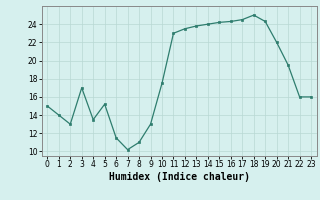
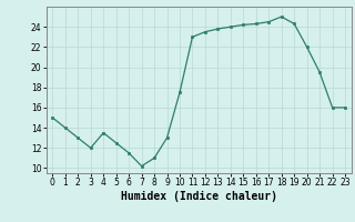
3: 17.0 -> 12.0
5: 15.2 -> 12.5
